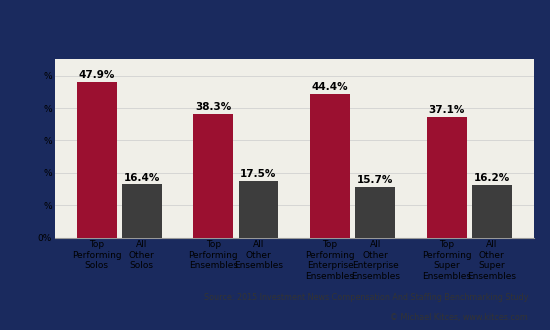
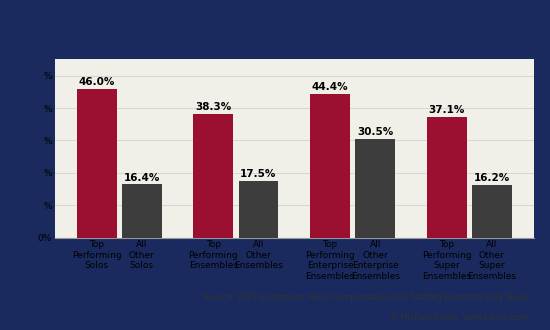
Top Performing Solos: 47.9% -> 46.0%
All Other Enterprise Ensembles: 15.7% -> 30.5%
